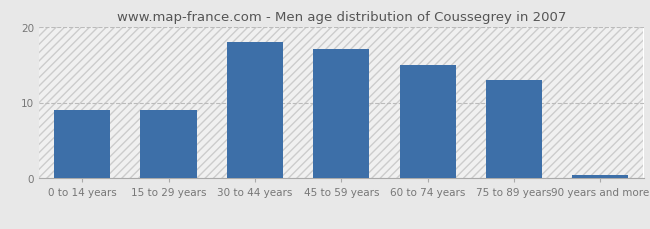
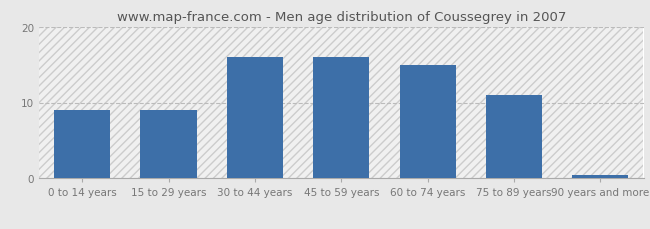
30 to 44 years: 18.0 -> 16.0
45 to 59 years: 17.0 -> 16.0
75 to 89 years: 13.0 -> 11.0
